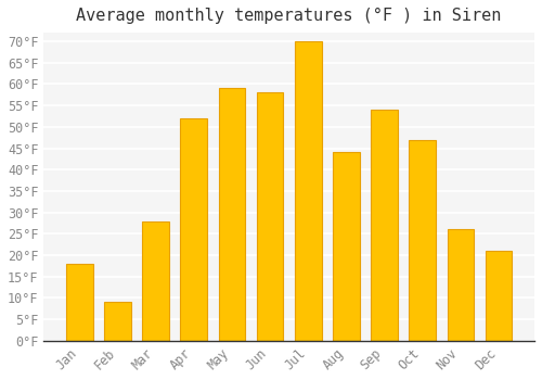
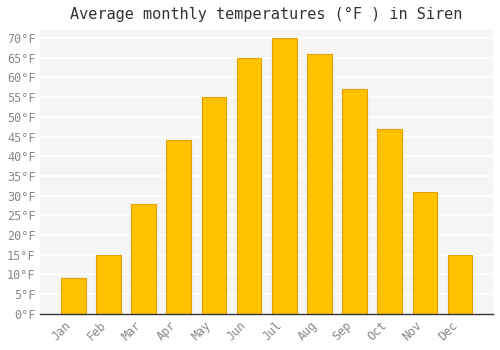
Jan: 18°F -> 9°F
Feb: 9°F -> 15°F
Apr: 52°F -> 44°F
May: 59°F -> 55°F
Jun: 58°F -> 65°F
Aug: 44°F -> 66°F
Sep: 54°F -> 57°F
Nov: 26°F -> 31°F
Dec: 21°F -> 15°F
